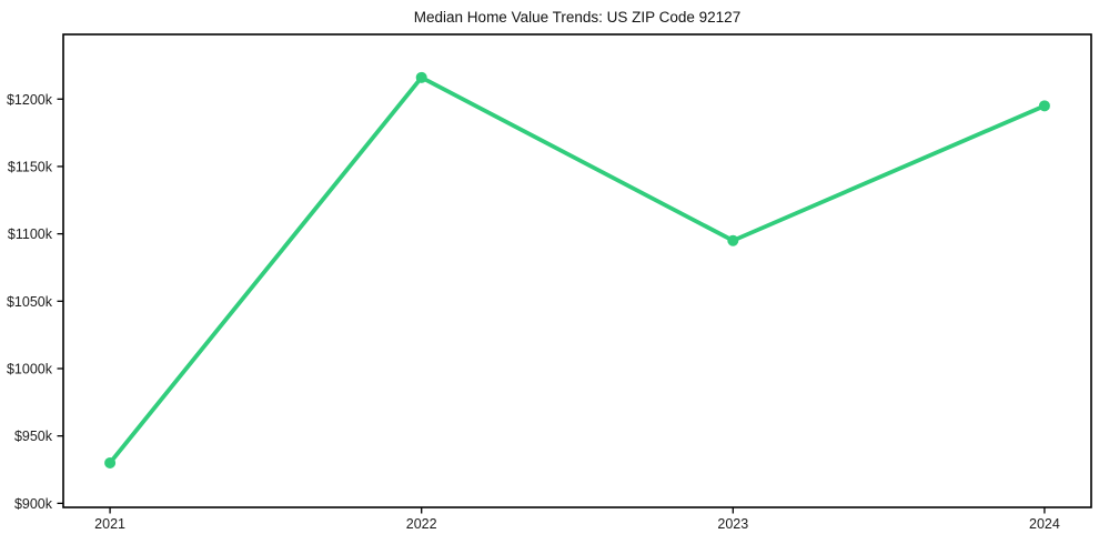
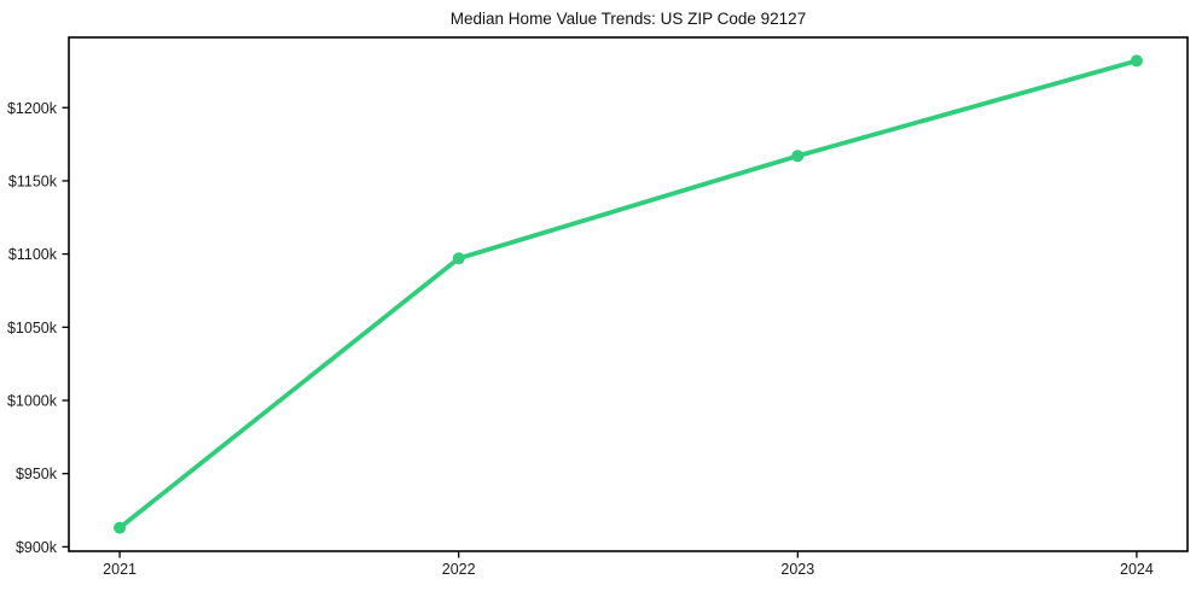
2021: $930k -> $913k
2022: $1216k -> $1097k
2023: $1095k -> $1167k
2024: $1195k -> $1232k
